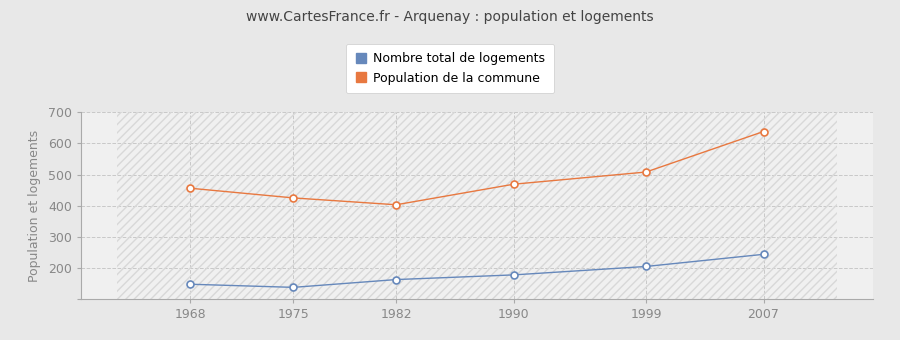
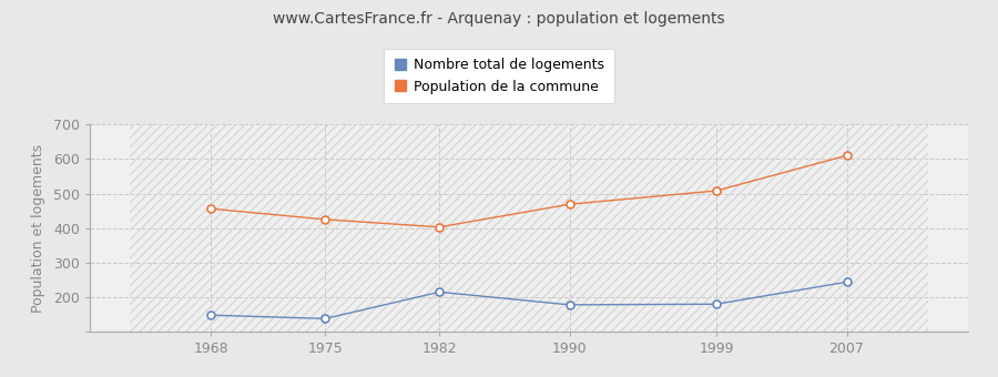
Nombre total de logements/1982: 163 -> 215
Nombre total de logements/1999: 205 -> 180
Population de la commune/2007: 638 -> 610
